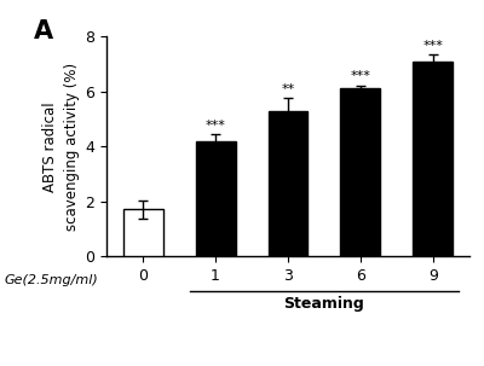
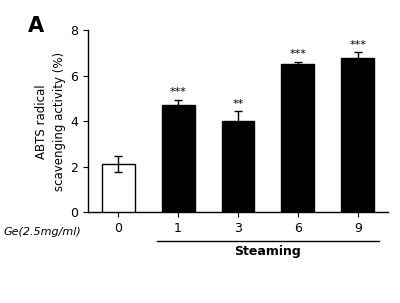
0: 1.7 -> 2.1
1: 4.2 -> 4.7
3: 5.3 -> 4.0
6: 6.1 -> 6.5
9: 7.1 -> 6.8
